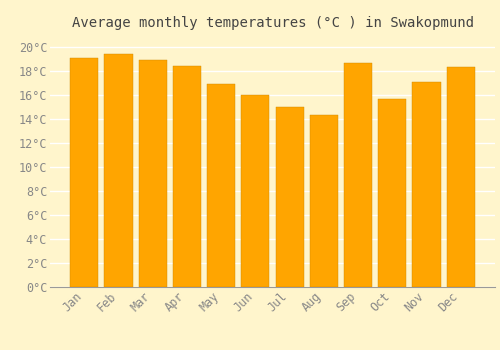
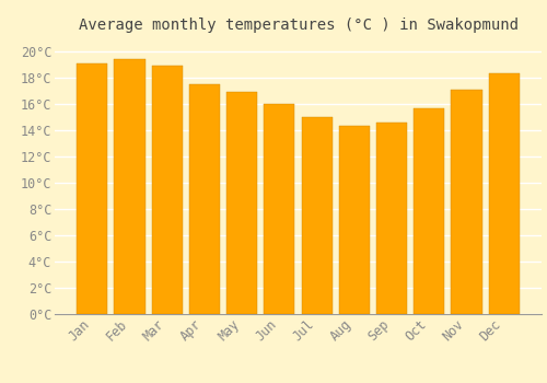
Apr: 18.4°C -> 17.5°C
Sep: 18.7°C -> 14.6°C
